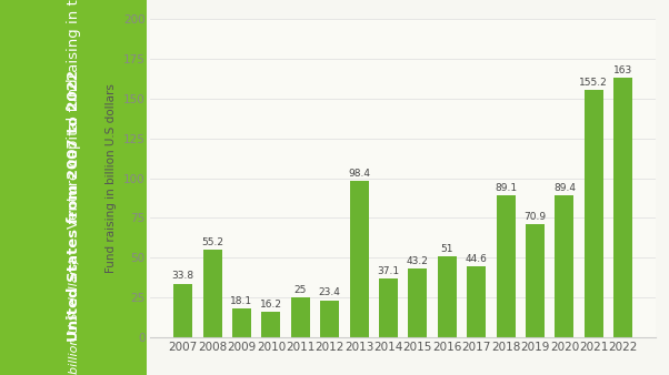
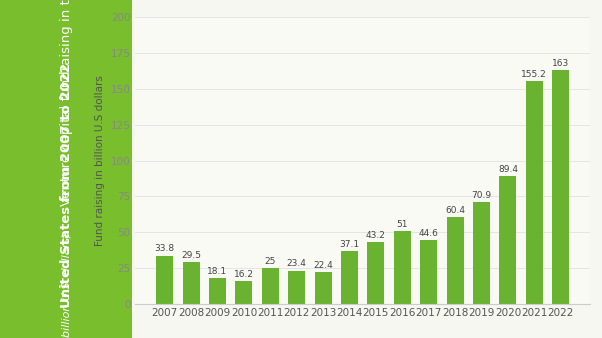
2008: 55.2 -> 29.5
2013: 98.4 -> 22.4
2018: 89.1 -> 60.4
